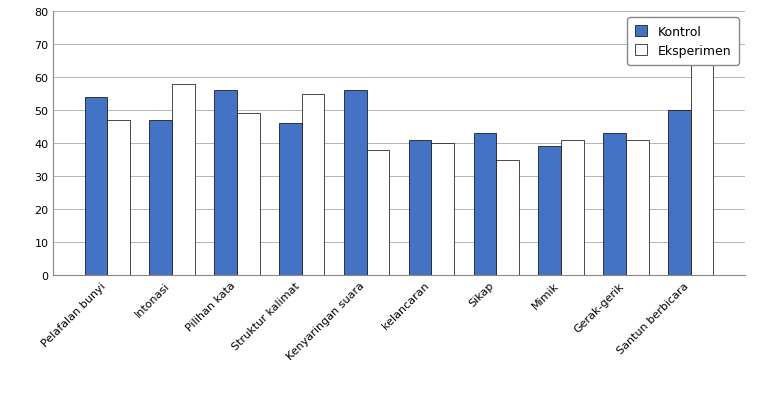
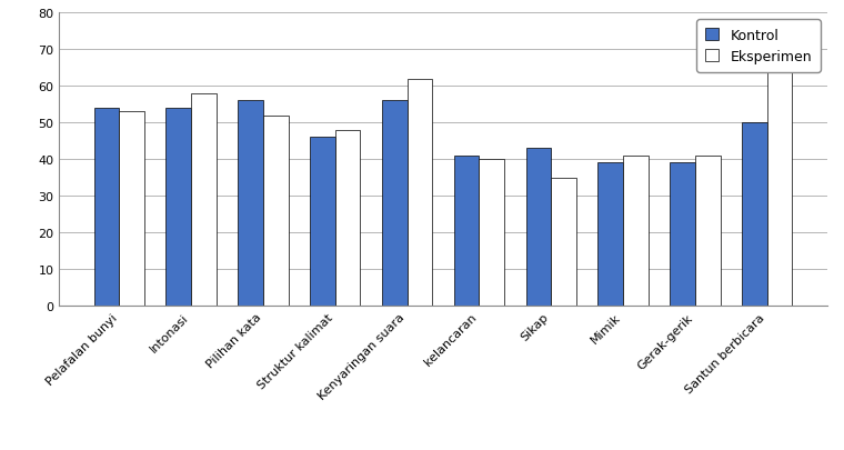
Eksperimen/Pelafalan bunyi: 47 -> 53
Kontrol/Intonasi: 47 -> 54
Eksperimen/Pilihan kata: 49 -> 52
Eksperimen/Struktur kalimat: 55 -> 48
Eksperimen/Kenyaringan suara: 38 -> 62
Kontrol/Gerak-gerik: 43 -> 39
